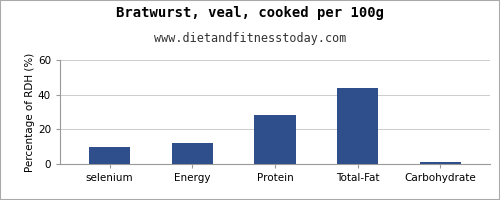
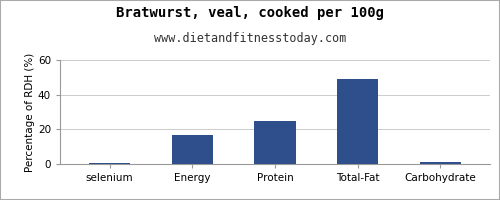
selenium: 10 -> 0
Energy: 12 -> 17
Protein: 28 -> 25
Total-Fat: 44 -> 49
